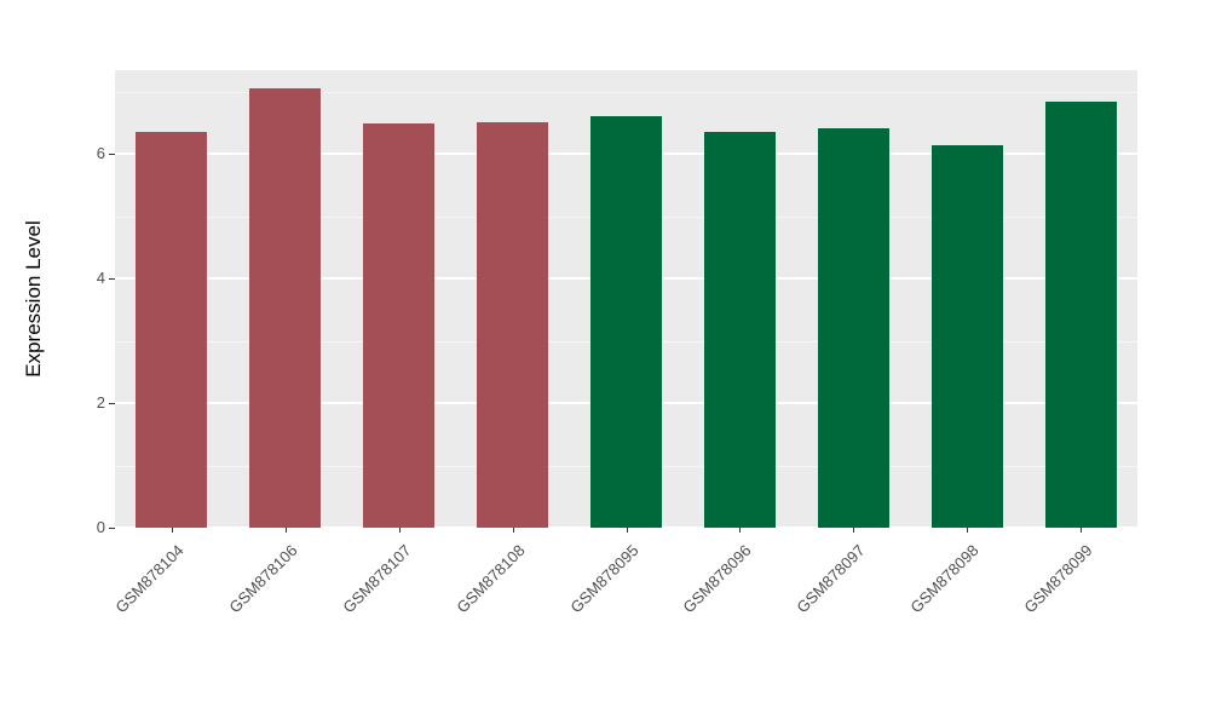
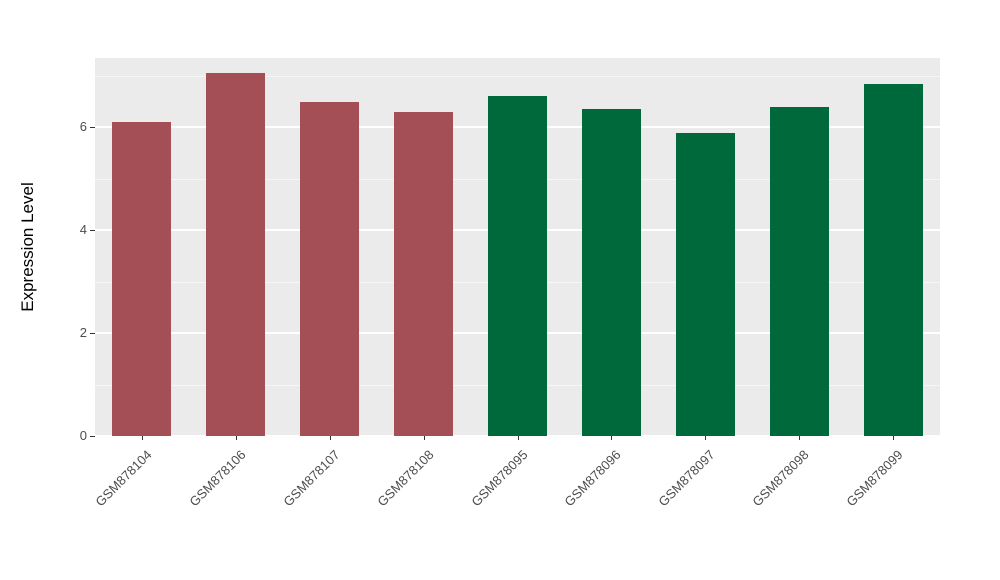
GSM878104: 6.3 -> 6.1
GSM878108: 6.5 -> 6.3
GSM878097: 6.4 -> 5.9
GSM878098: 6.2 -> 6.4
